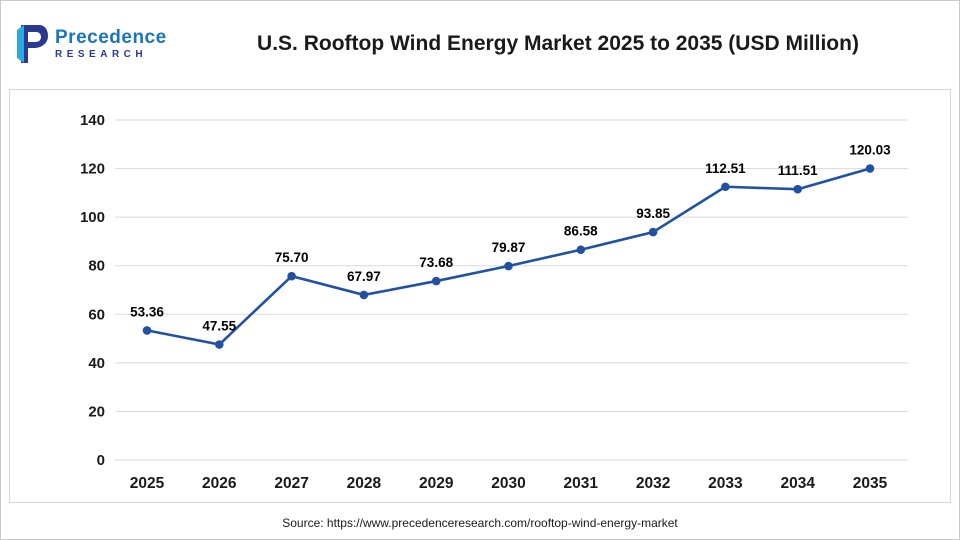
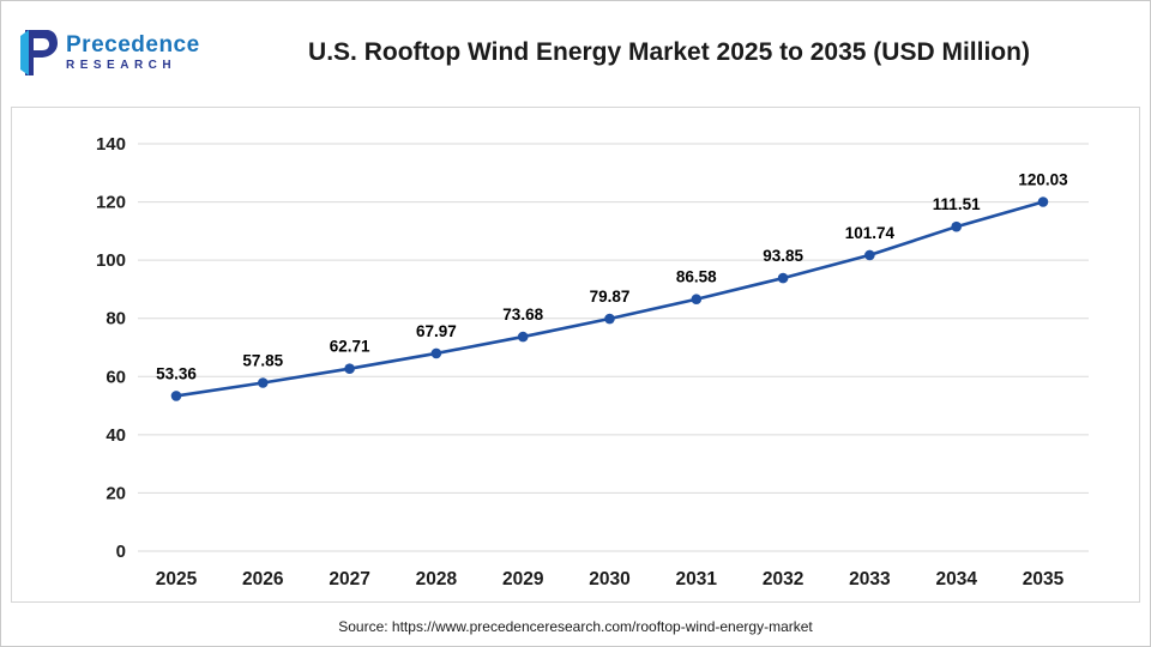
2026: 47.55 -> 57.85
2027: 75.70 -> 62.71
2033: 112.51 -> 101.74
